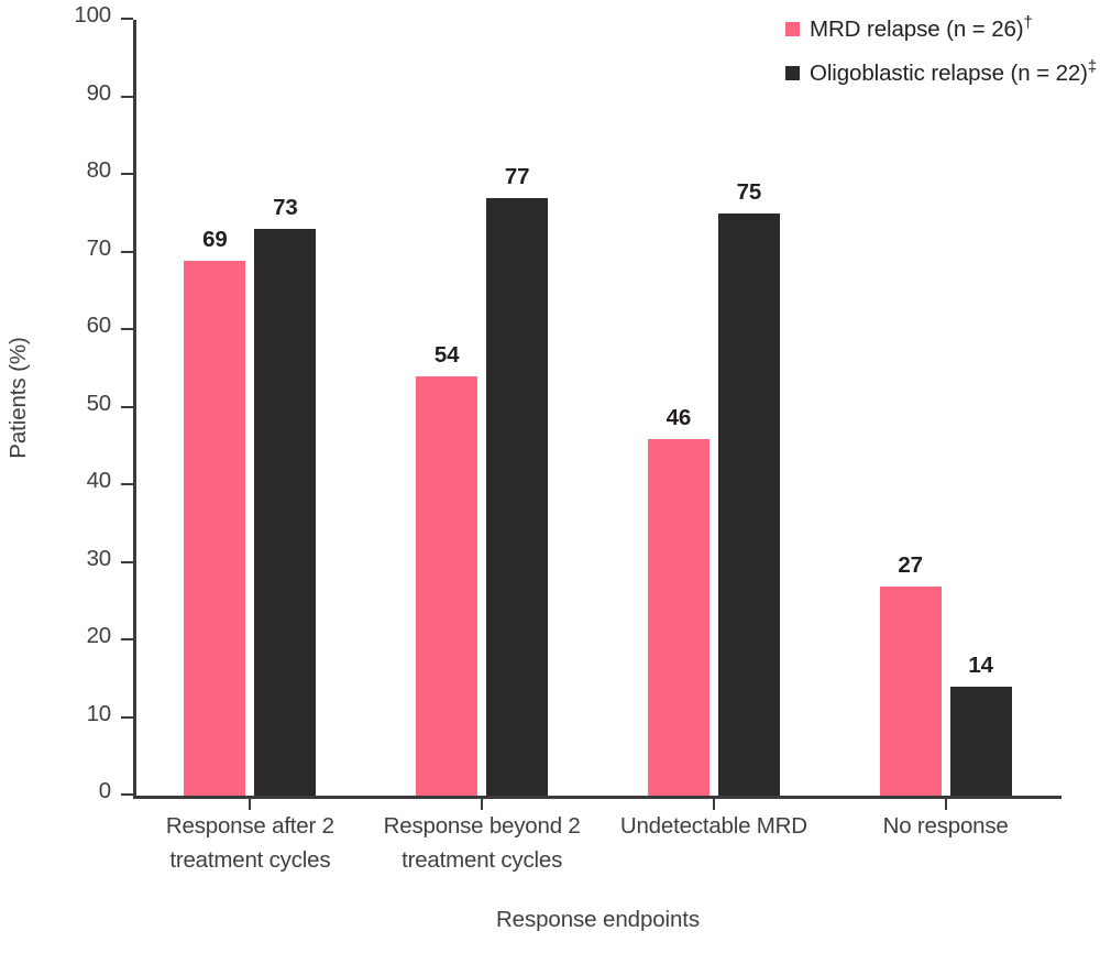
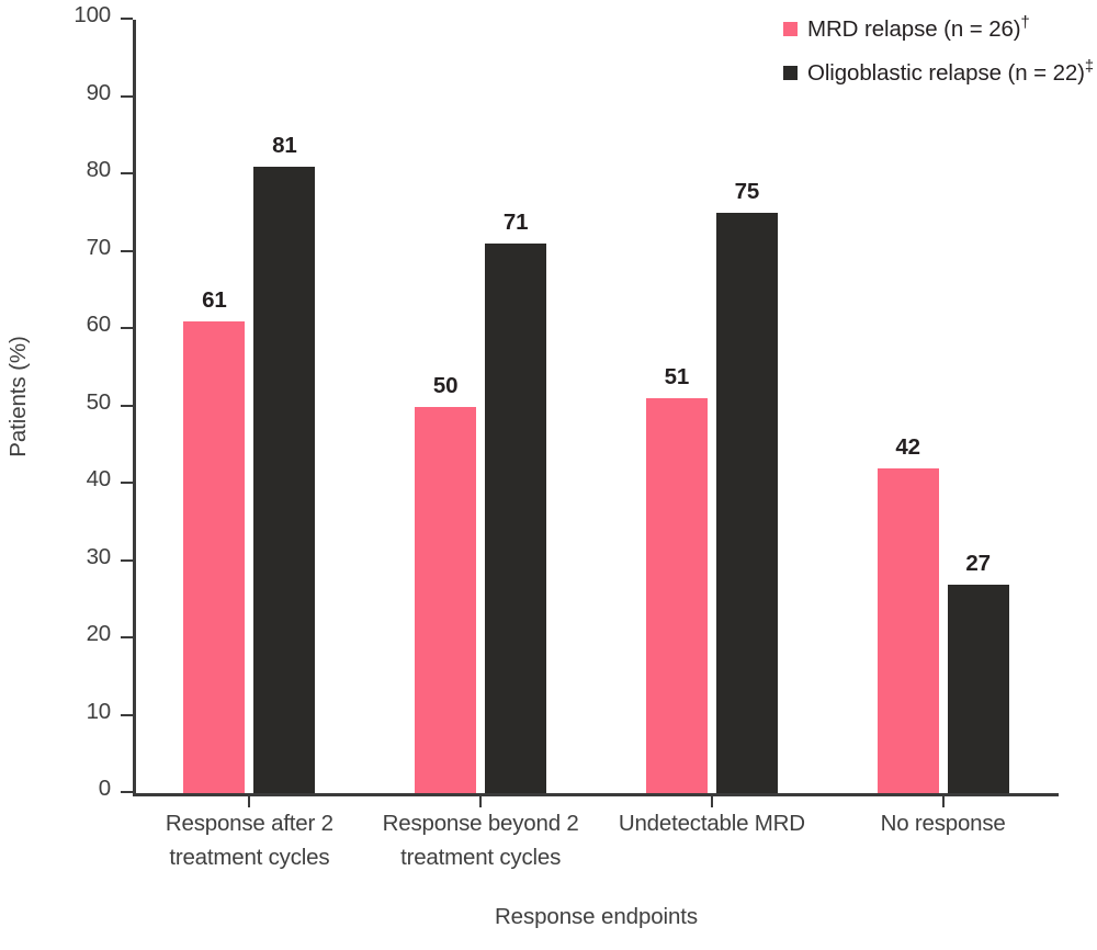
MRD relapse (n = 26)†/Response after 2 treatment cycles: 69 -> 61
Oligoblastic relapse (n = 22)‡/Response after 2 treatment cycles: 73 -> 81
MRD relapse (n = 26)†/Response beyond 2 treatment cycles: 54 -> 50
Oligoblastic relapse (n = 22)‡/Response beyond 2 treatment cycles: 77 -> 71
MRD relapse (n = 26)†/Undetectable MRD: 46 -> 51
MRD relapse (n = 26)†/No response: 27 -> 42
Oligoblastic relapse (n = 22)‡/No response: 14 -> 27
